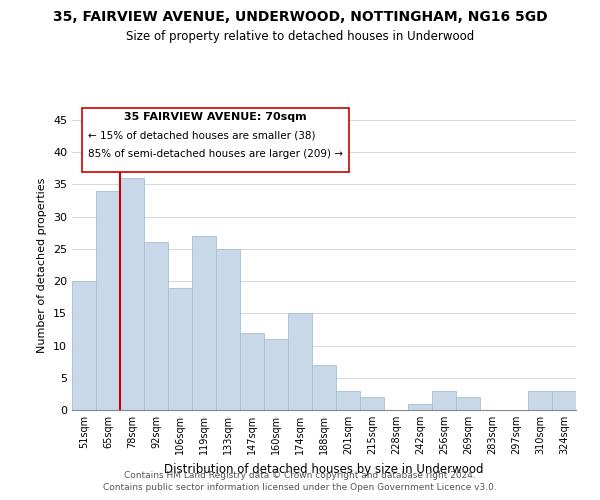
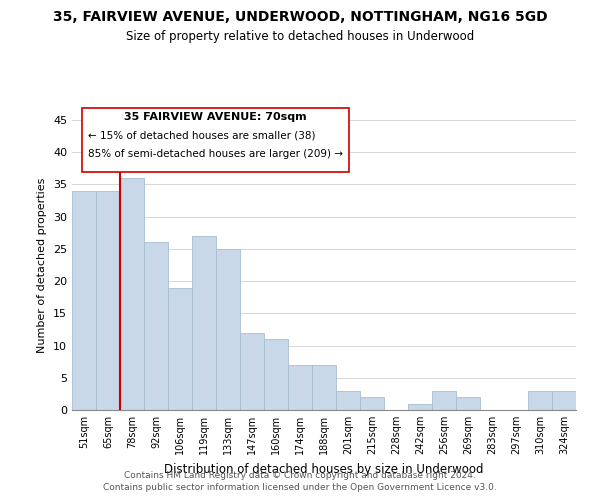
51sqm: 20 -> 34
174sqm: 15 -> 7
